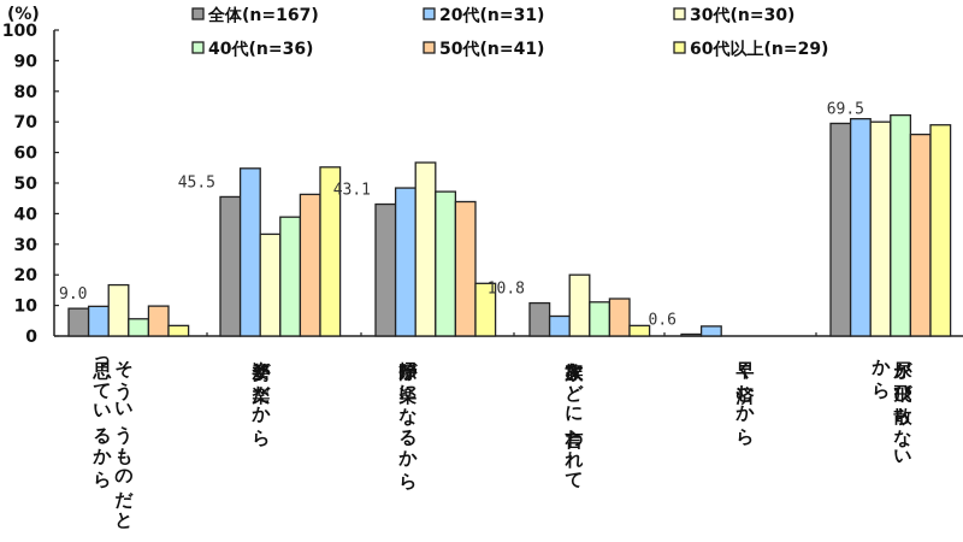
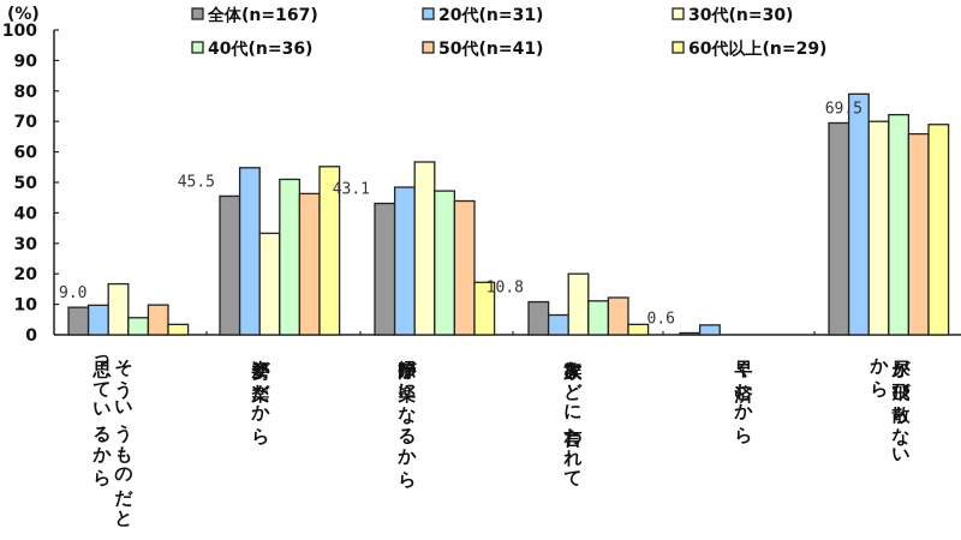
40代(n=36)/姿勢が楽だから: 39 -> 51
20代(n=31)/尿が飛び散らないから: 71 -> 79
